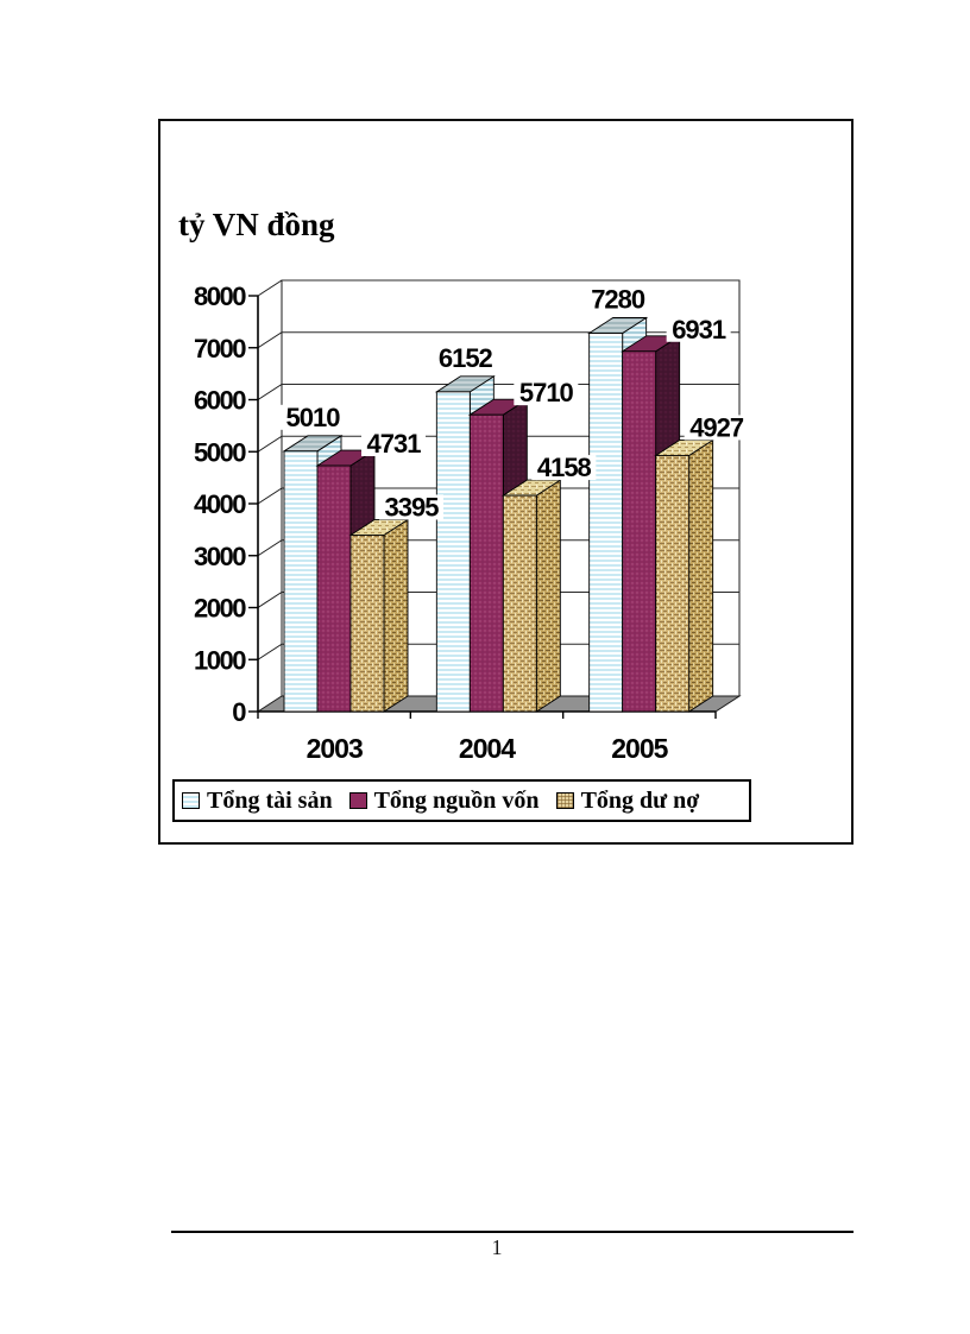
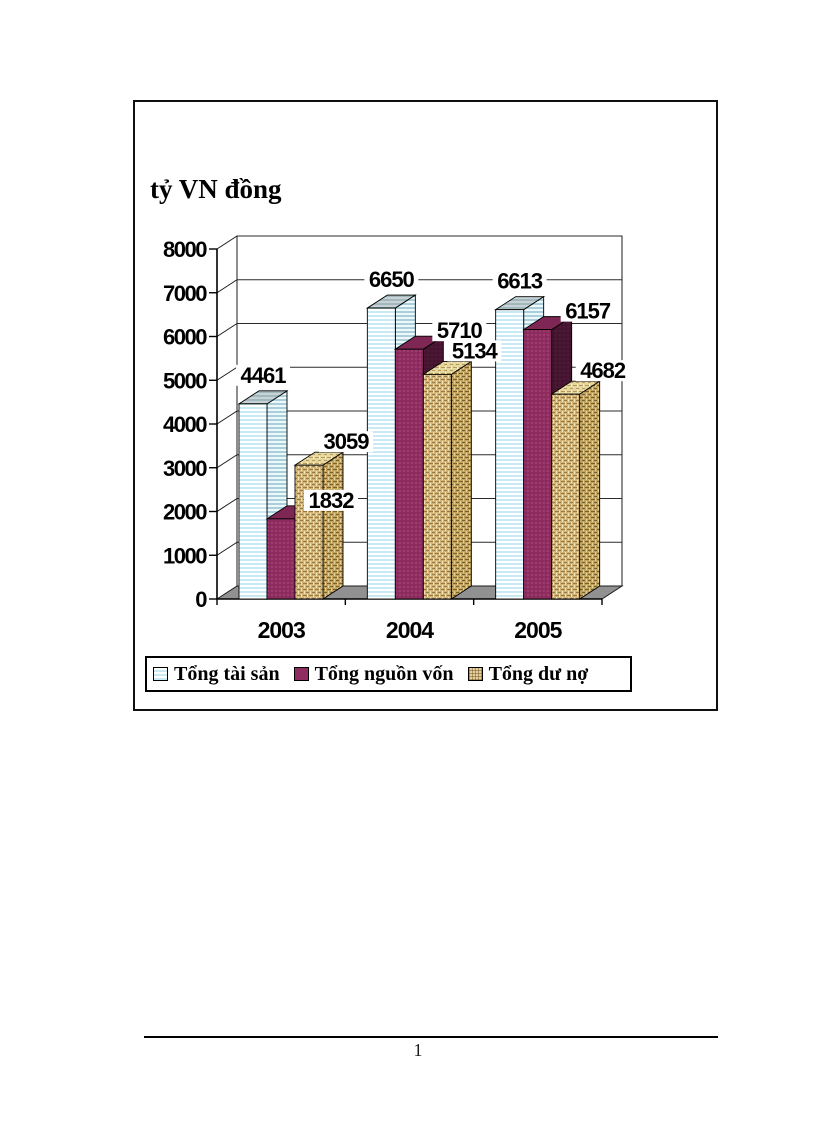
Tổng tài sản/2003: 5010 -> 4461
Tổng nguồn vốn/2003: 4731 -> 1832
Tổng dư nợ/2003: 3395 -> 3059
Tổng tài sản/2004: 6152 -> 6650
Tổng dư nợ/2004: 4158 -> 5134
Tổng tài sản/2005: 7280 -> 6613
Tổng nguồn vốn/2005: 6931 -> 6157
Tổng dư nợ/2005: 4927 -> 4682
